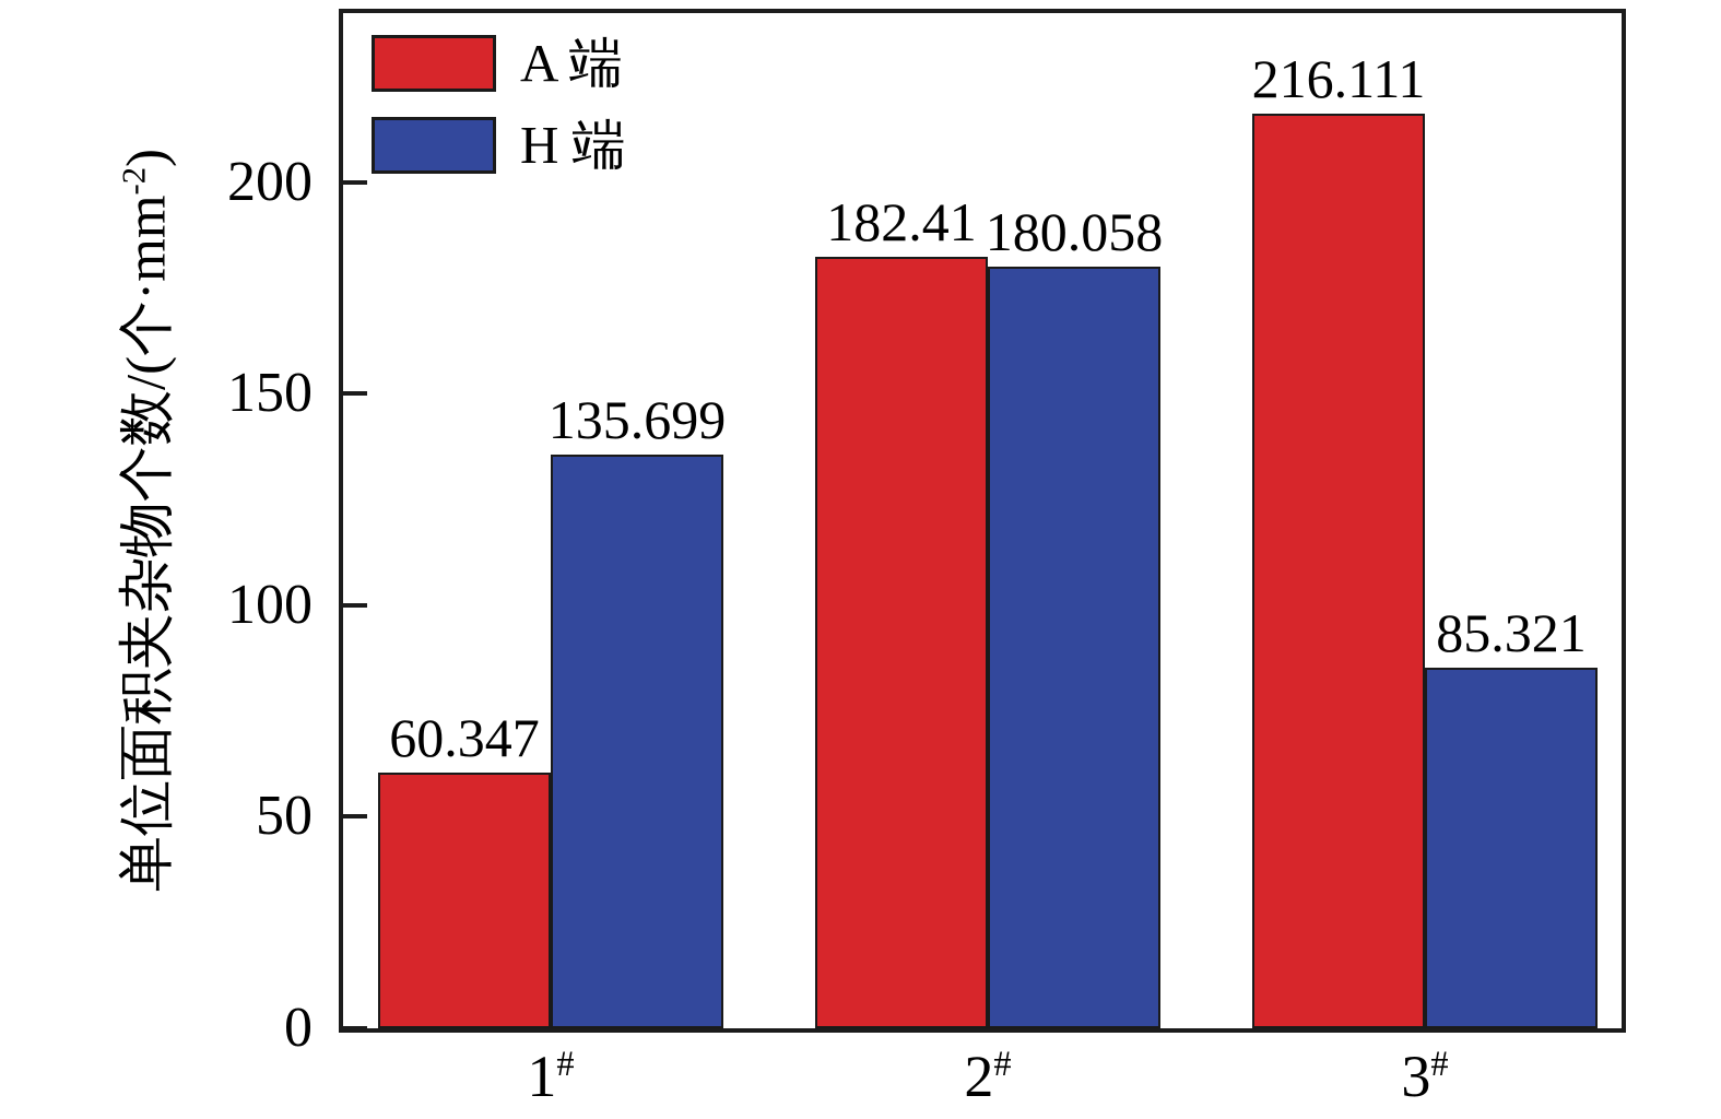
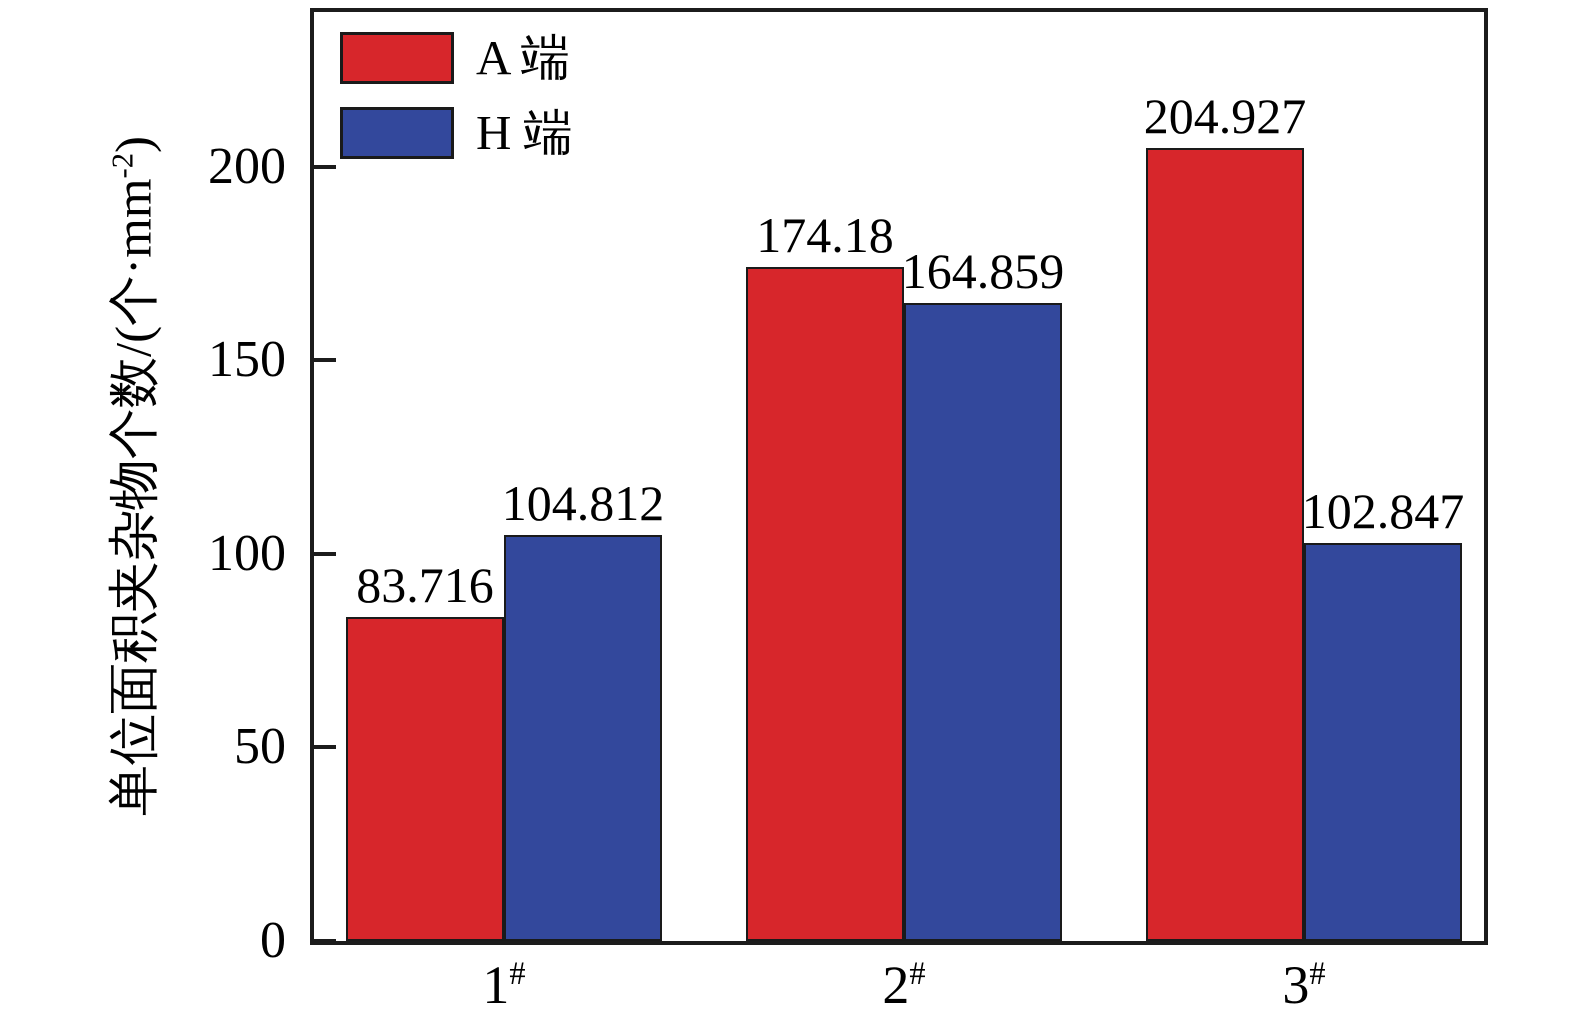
A 端/1: 60.347 -> 83.716
H 端/1: 135.699 -> 104.812
A 端/2: 182.41 -> 174.18
H 端/2: 180.058 -> 164.859
A 端/3: 216.111 -> 204.927
H 端/3: 85.321 -> 102.847
